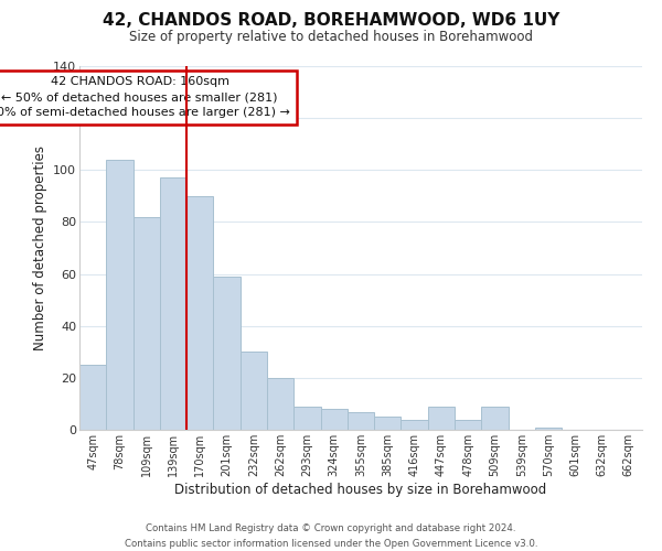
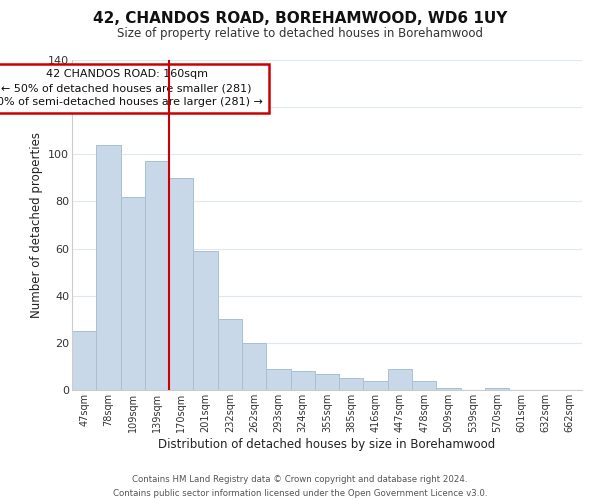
509sqm: 9 -> 1
